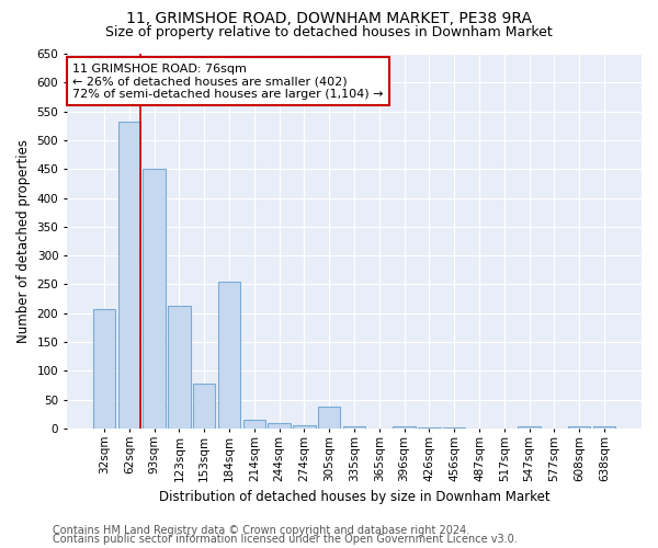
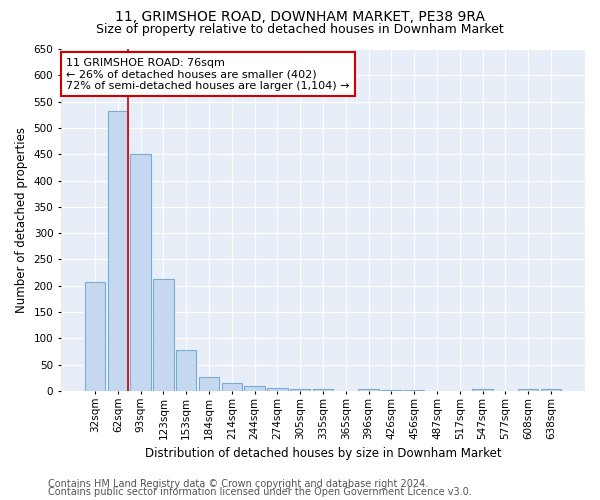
184sqm: 254 -> 27
305sqm: 38 -> 4
